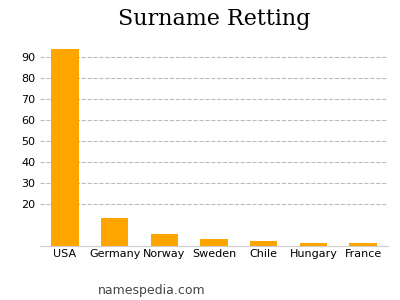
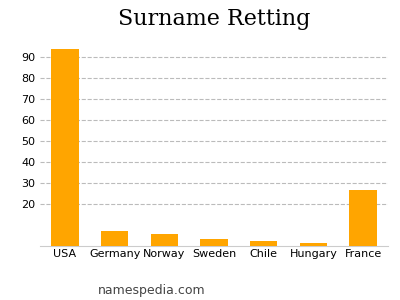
Germany: 13.5 -> 7.0
France: 1.2 -> 26.5
